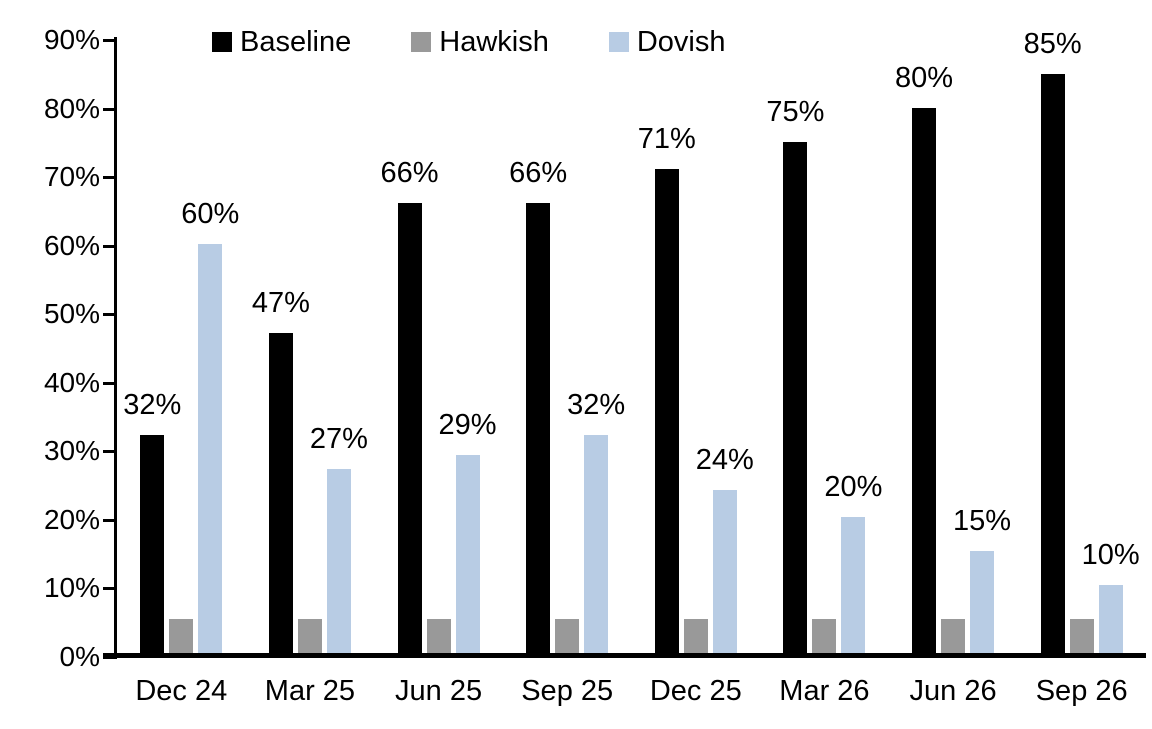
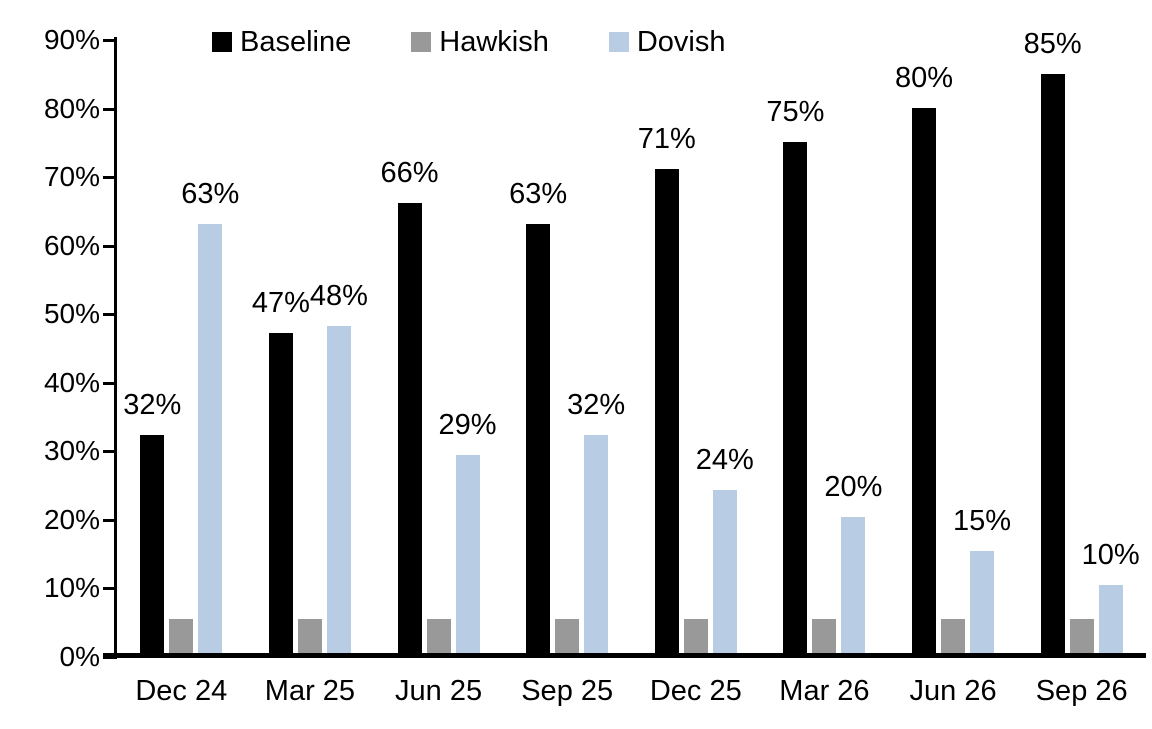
Dovish/Dec 24: 60% -> 63%
Dovish/Mar 25: 27% -> 48%
Baseline/Sep 25: 66% -> 63%
